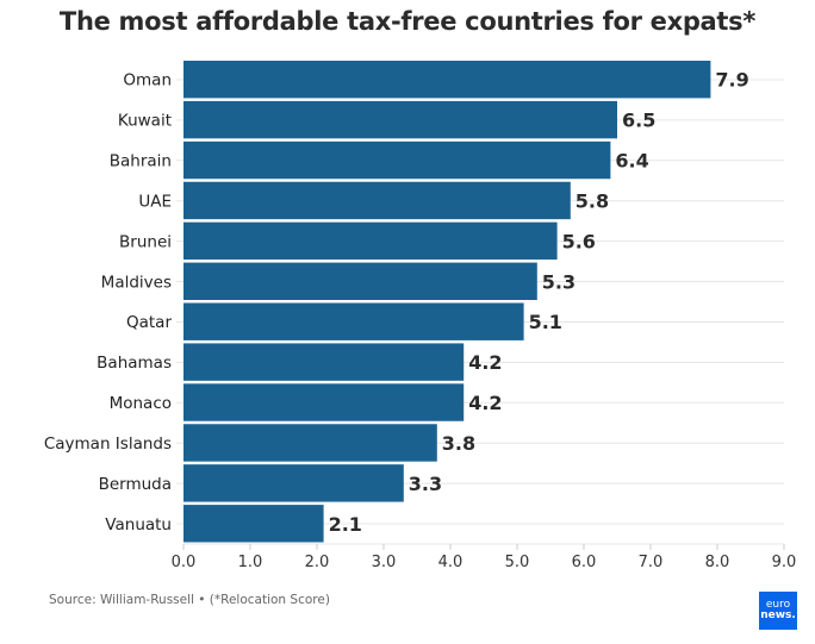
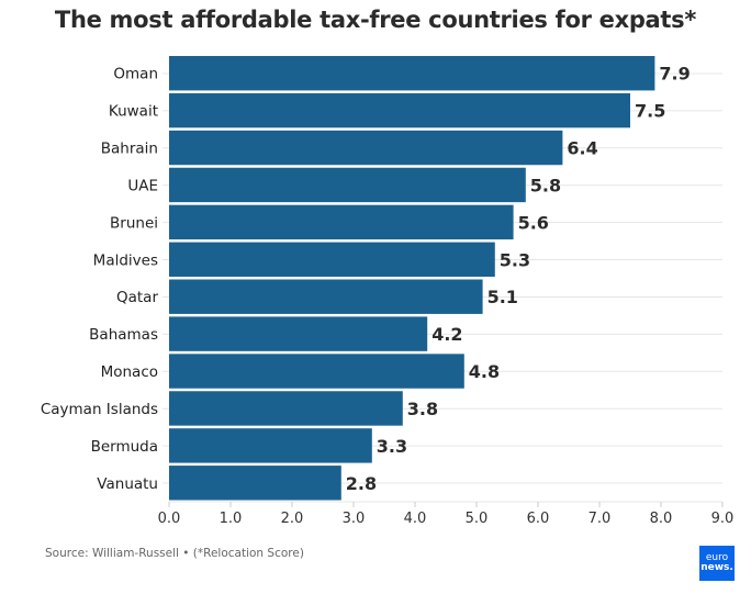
Kuwait: 6.5 -> 7.5
Monaco: 4.2 -> 4.8
Vanuatu: 2.1 -> 2.8
